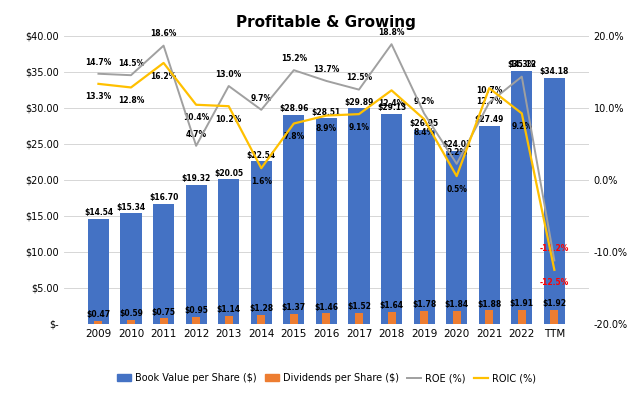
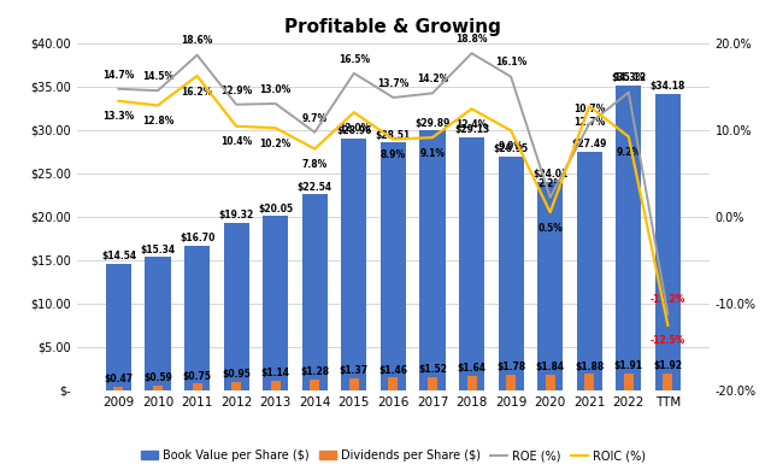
ROE (%)/2012: 4.7% -> 12.9%
ROIC (%)/2014: 1.6% -> 7.8%
ROE (%)/2015: 15.2% -> 16.5%
ROIC (%)/2015: 7.8% -> 12.0%
ROE (%)/2017: 12.5% -> 14.2%
ROE (%)/2019: 9.2% -> 16.1%
ROIC (%)/2019: 8.4% -> 9.9%
